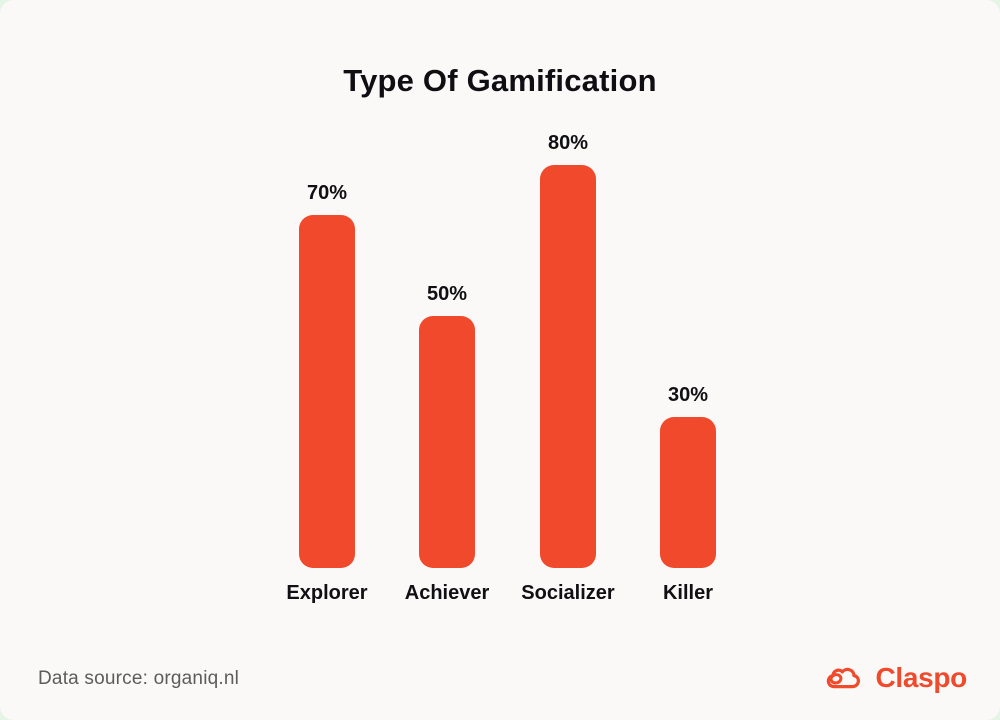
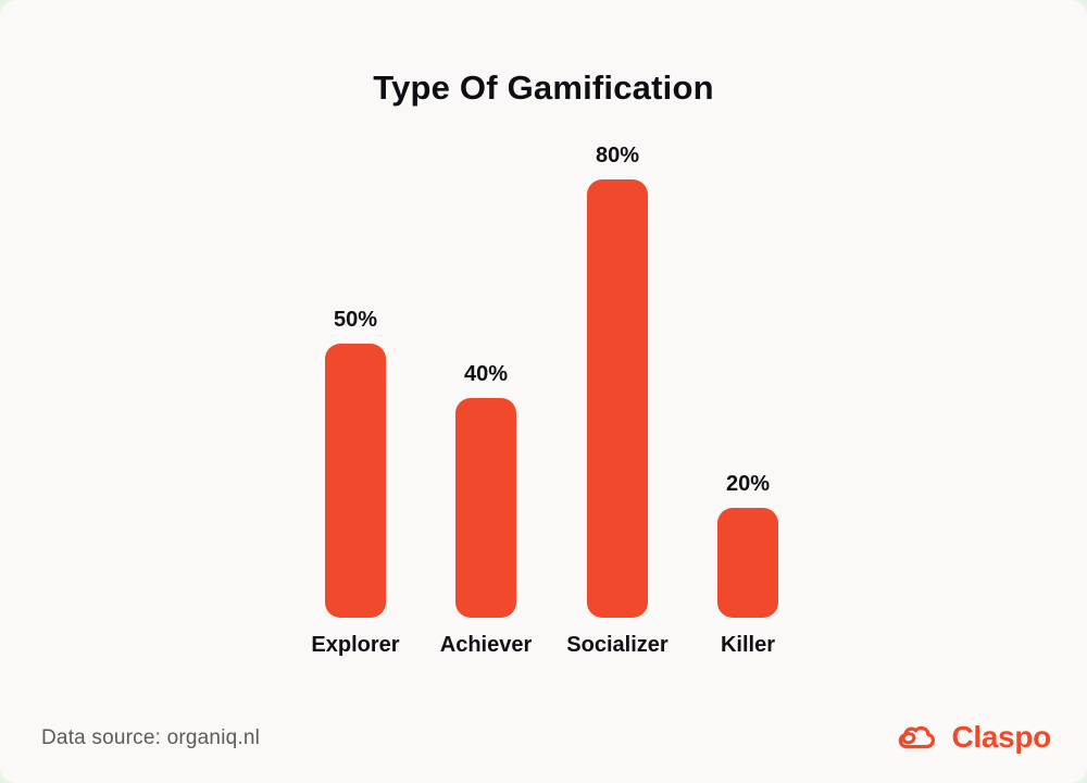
Explorer: 70% -> 50%
Achiever: 50% -> 40%
Killer: 30% -> 20%
